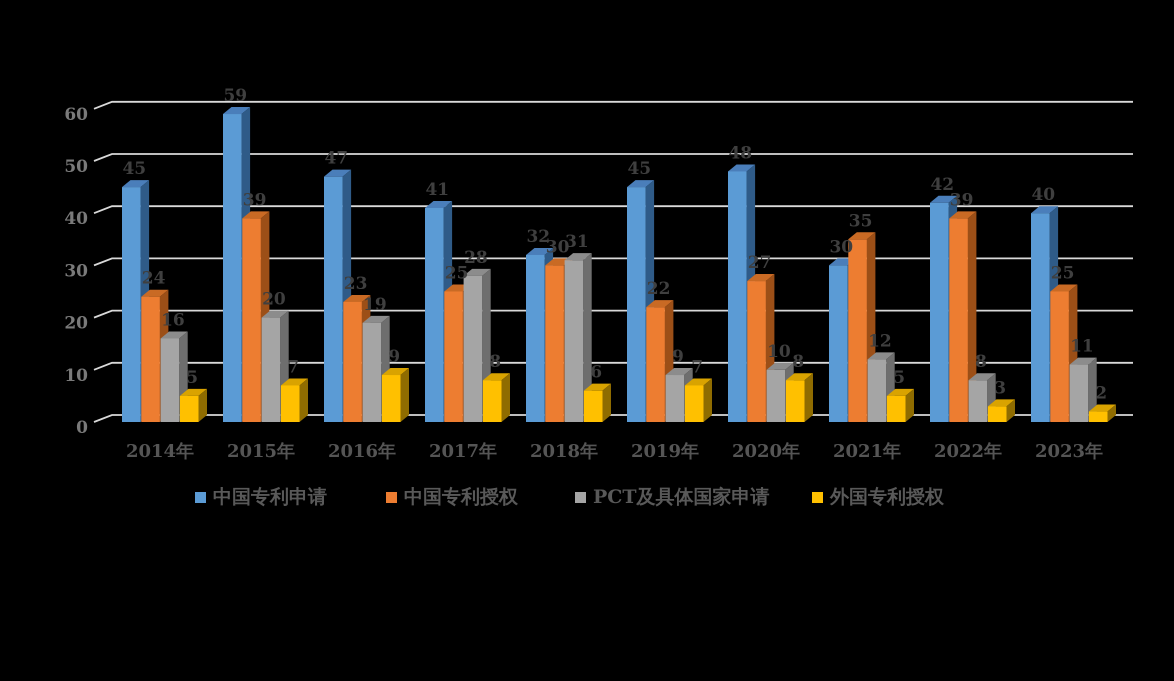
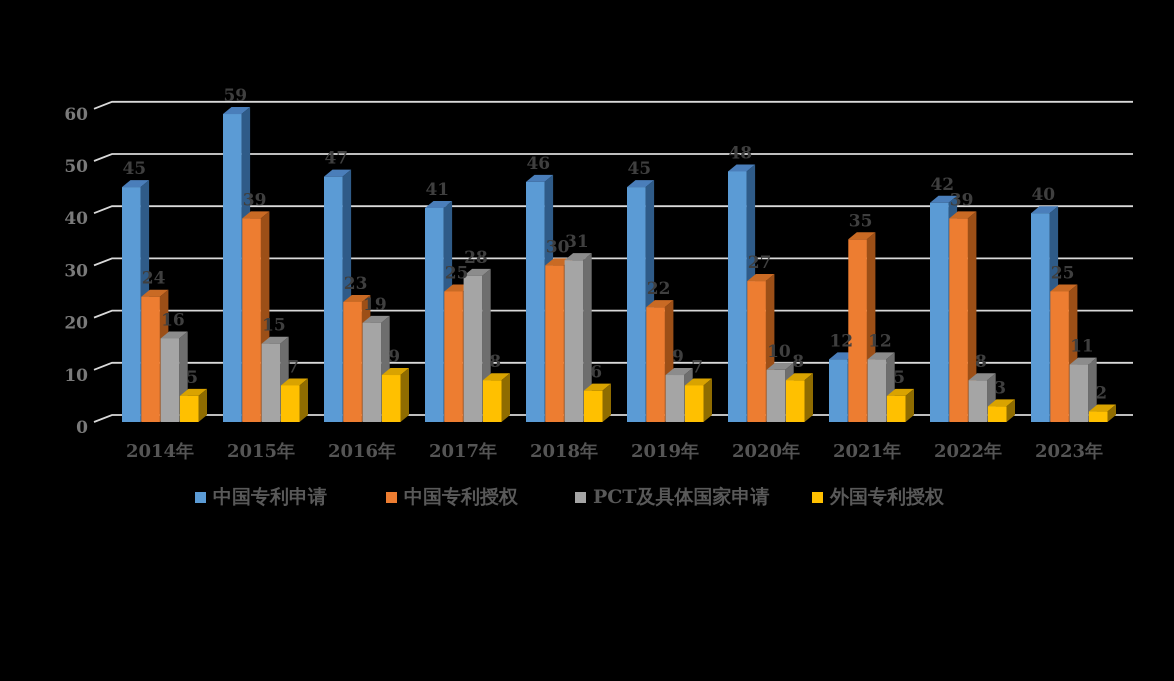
PCT及具体国家申请/2015年: 20 -> 15
中国专利申请/2018年: 32 -> 46
中国专利申请/2021年: 30 -> 12
